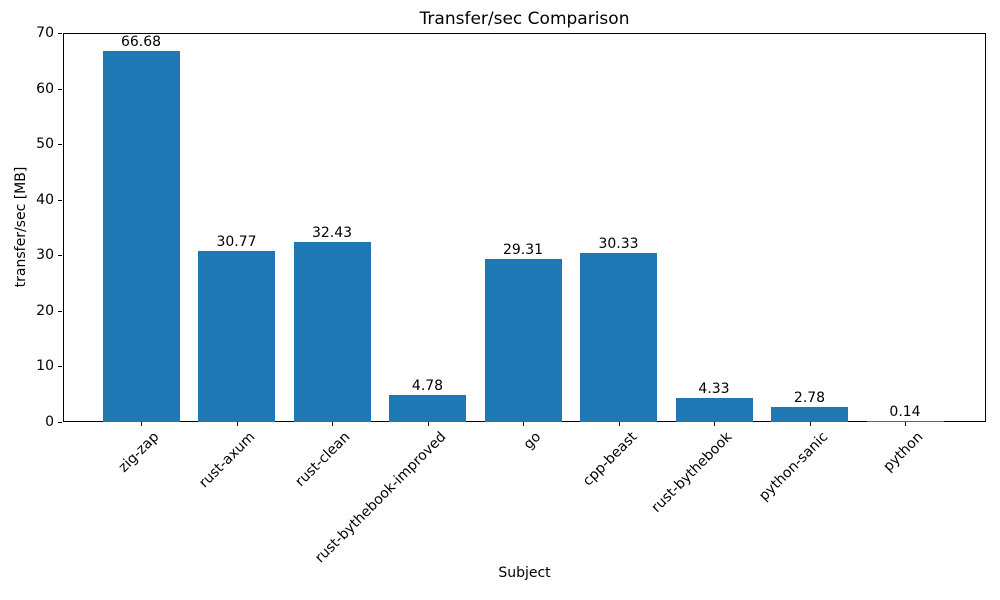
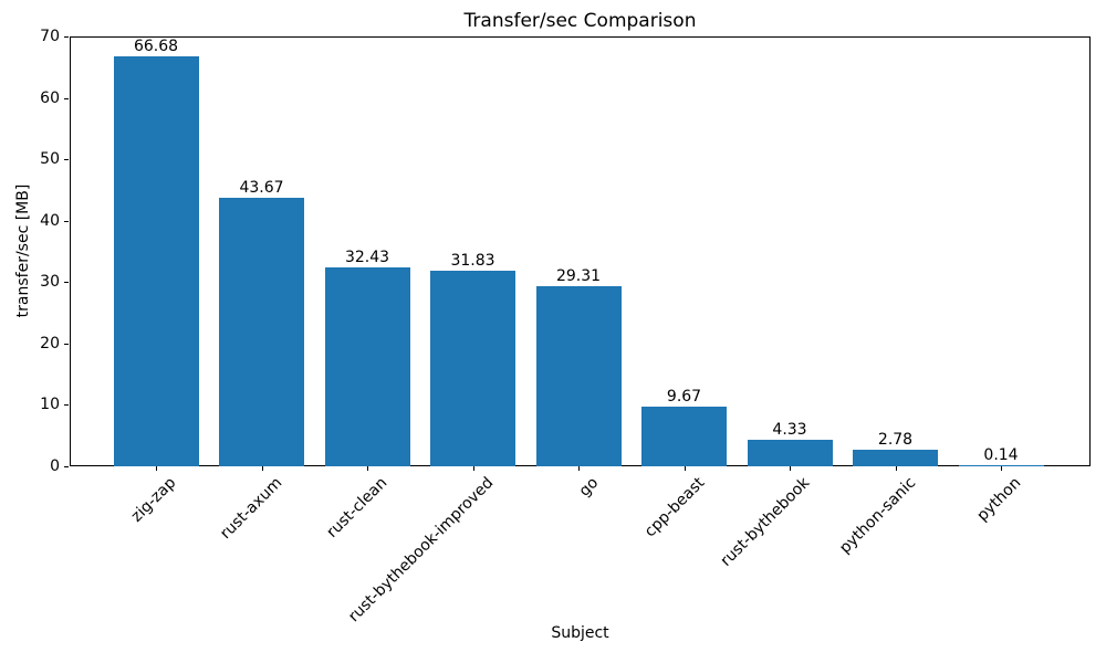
rust-axum: 30.77 -> 43.67
rust-bythebook-improved: 4.78 -> 31.83
cpp-beast: 30.33 -> 9.67
